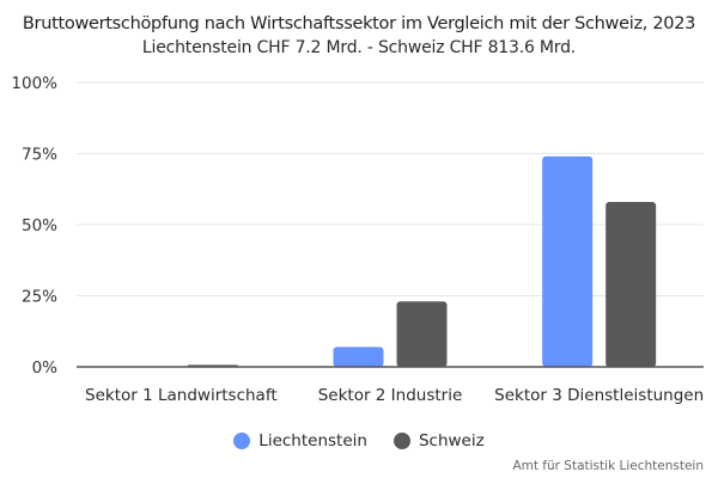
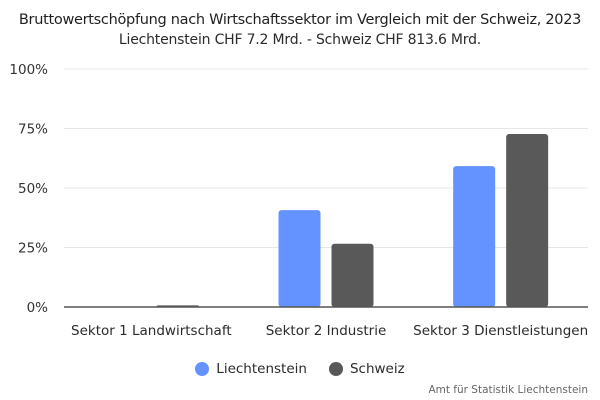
Liechtenstein/Sektor 2 Industrie: 7% -> 41%
Schweiz/Sektor 2 Industrie: 23% -> 27%
Liechtenstein/Sektor 3 Dienstleistungen: 74% -> 59%
Schweiz/Sektor 3 Dienstleistungen: 58% -> 73%
